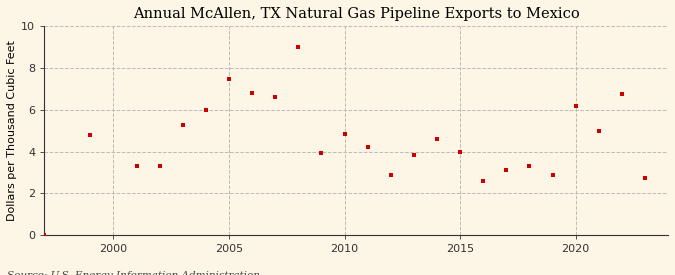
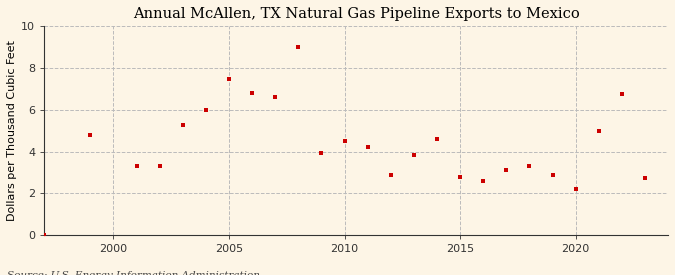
2010: 4.85 -> 4.50
2015: 4.00 -> 2.80
2020: 6.20 -> 2.20
